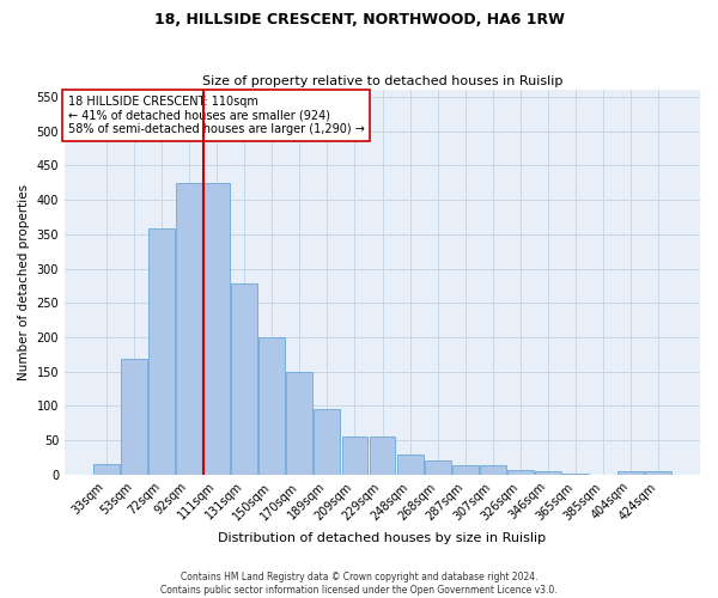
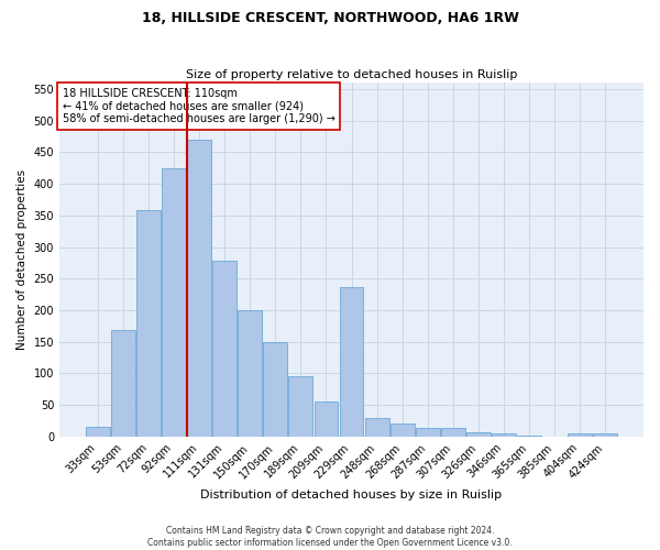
111sqm: 425 -> 470
229sqm: 55 -> 236
